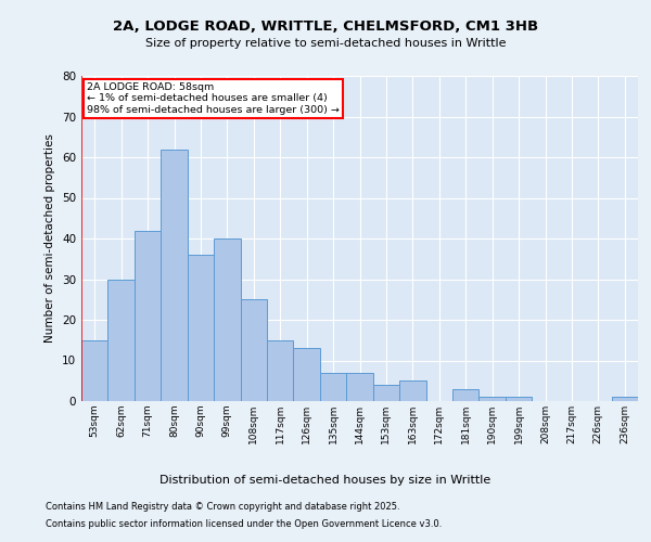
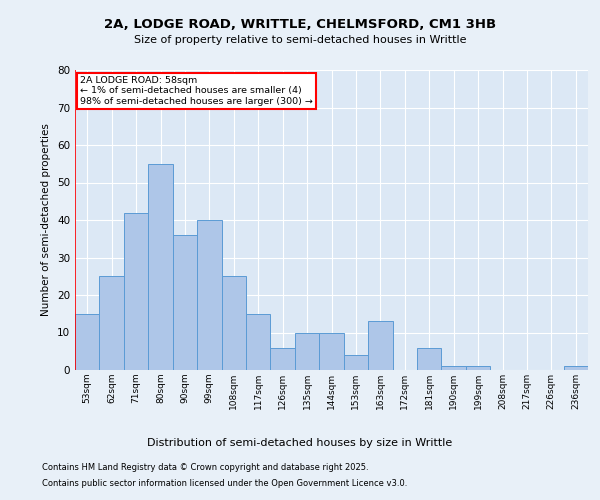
62sqm: 30 -> 25
80sqm: 62 -> 55
126sqm: 13 -> 6
135sqm: 7 -> 10
144sqm: 7 -> 10
163sqm: 5 -> 13
181sqm: 3 -> 6
